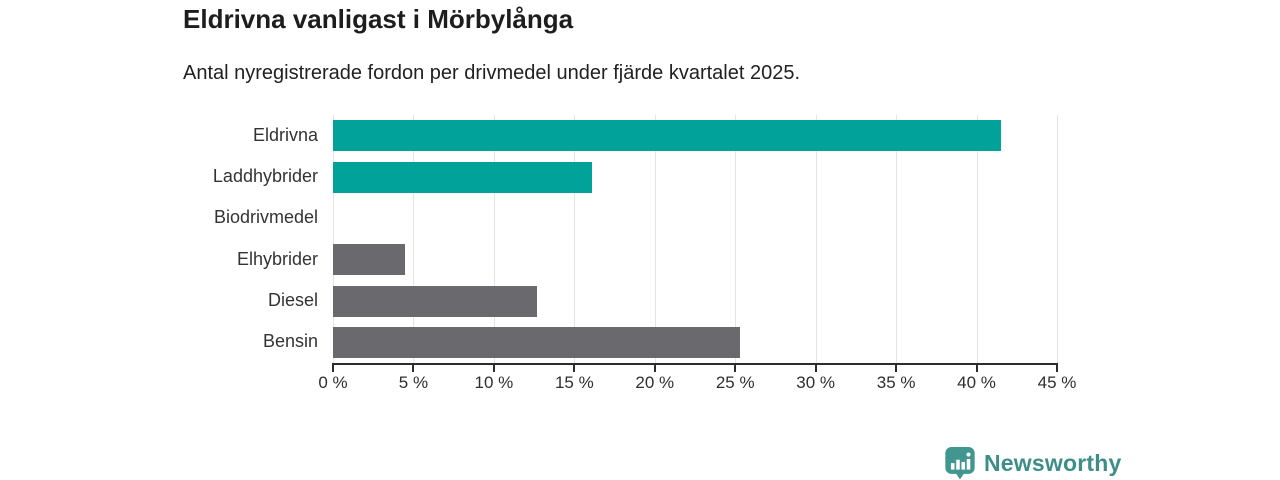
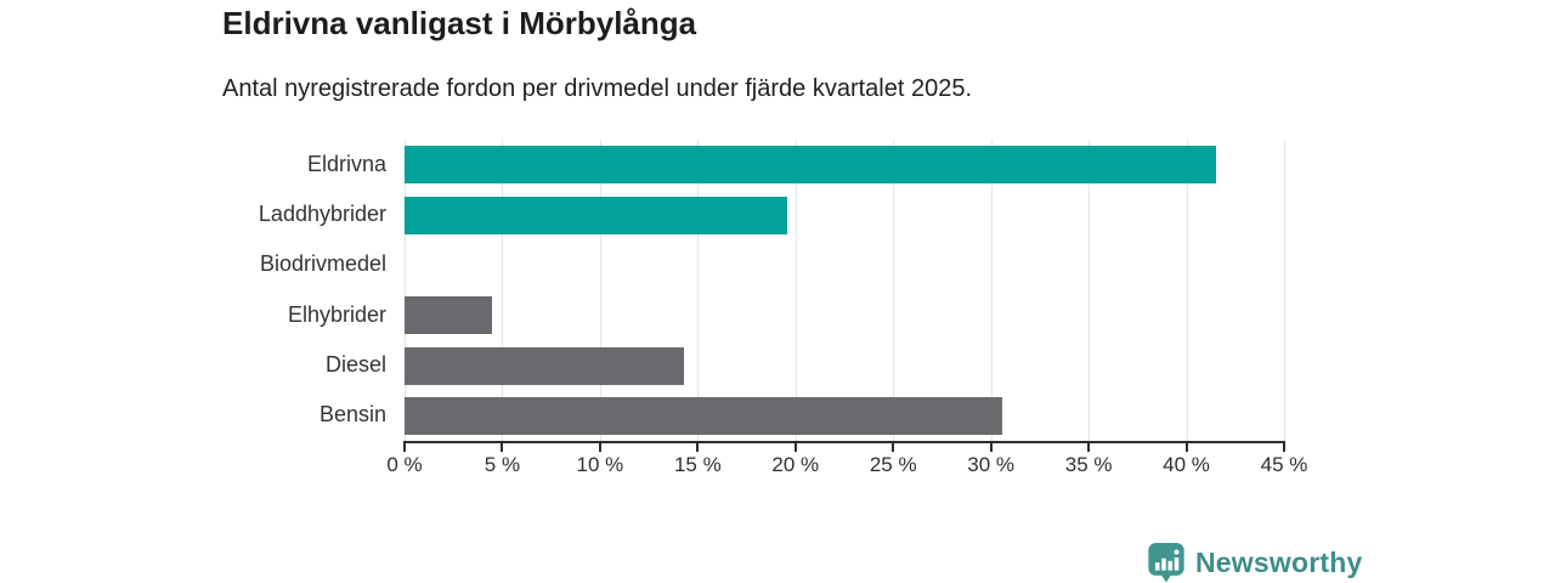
Laddhybrider: 16.1% -> 19.6%
Diesel: 12.7% -> 14.3%
Bensin: 25.3% -> 30.6%
